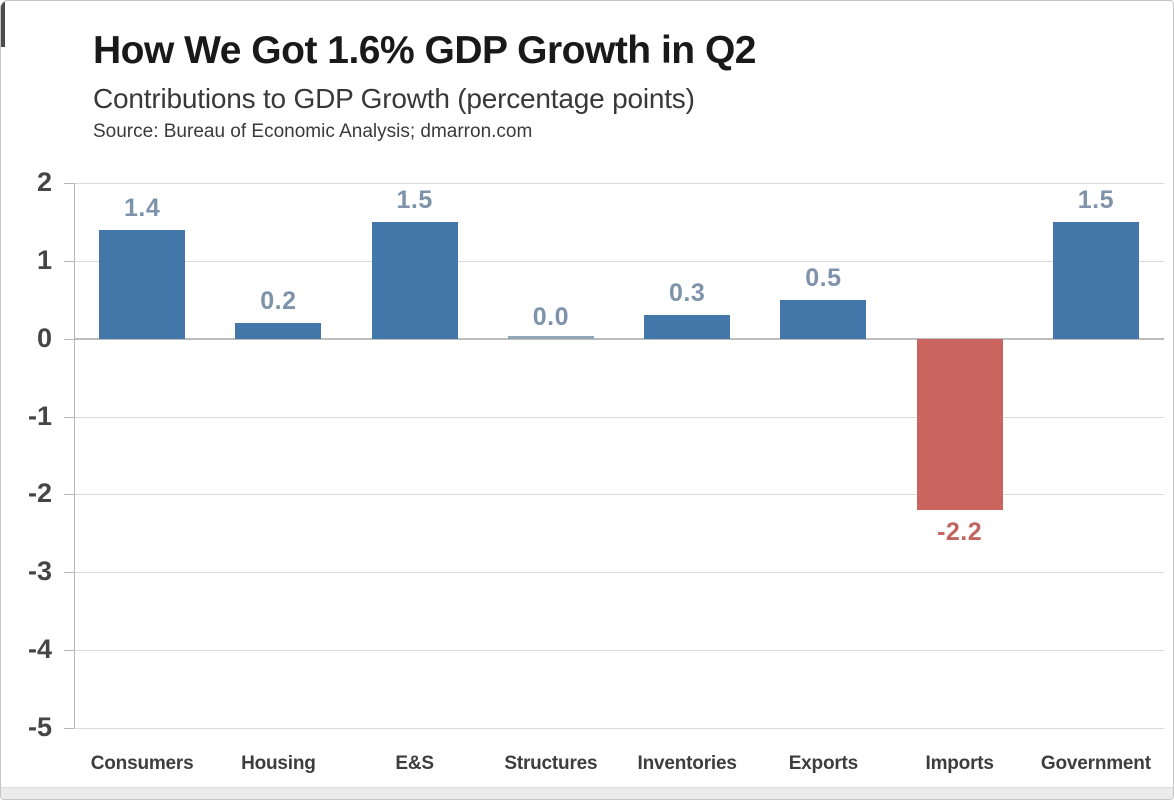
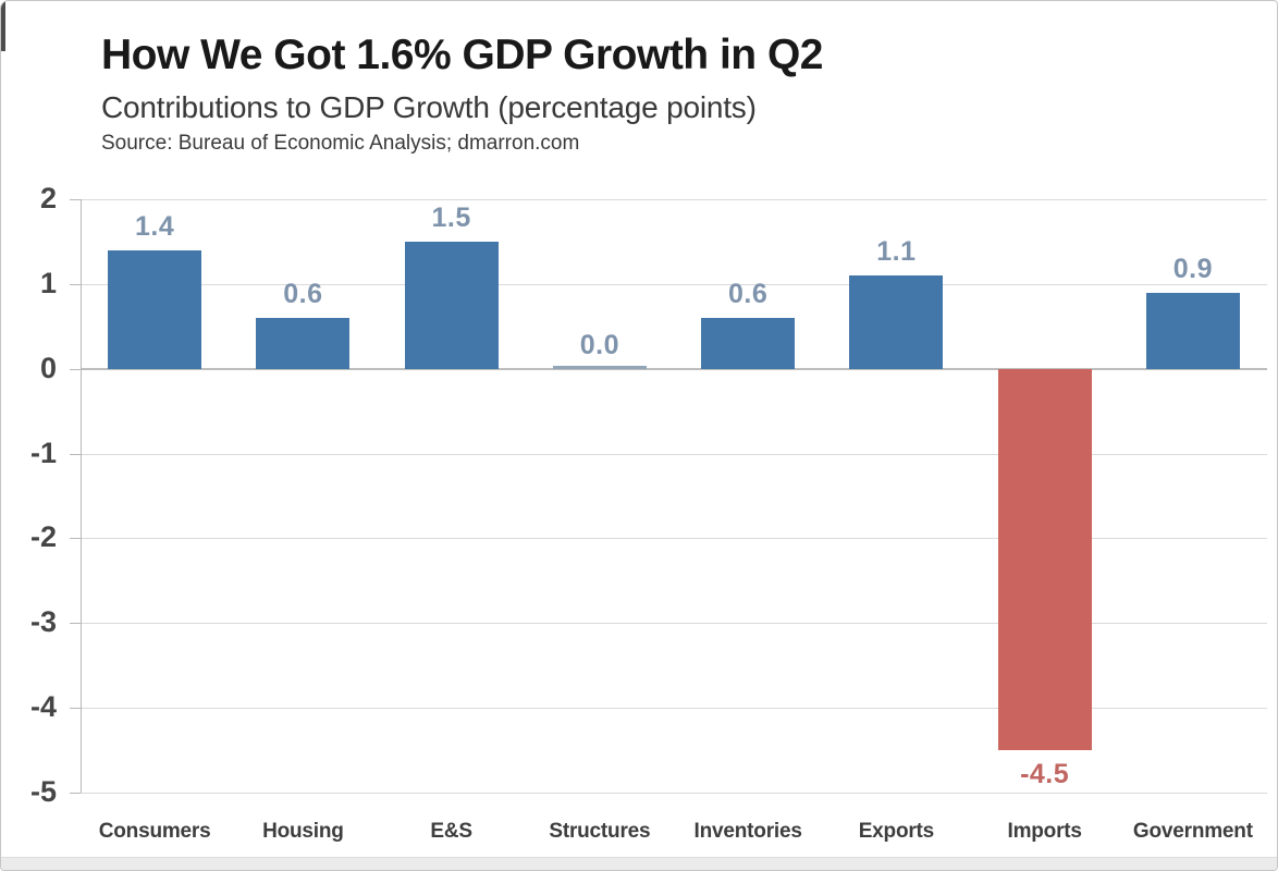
Housing: 0.2 -> 0.6
Inventories: 0.3 -> 0.6
Exports: 0.5 -> 1.1
Imports: -2.2 -> -4.5
Government: 1.5 -> 0.9
